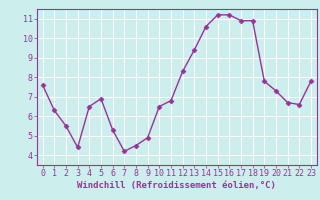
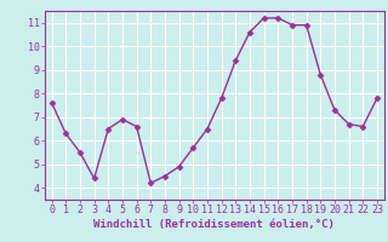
6: 5.3 -> 6.6
10: 6.5 -> 5.7
11: 6.8 -> 6.5
12: 8.3 -> 7.8
19: 7.8 -> 8.8
